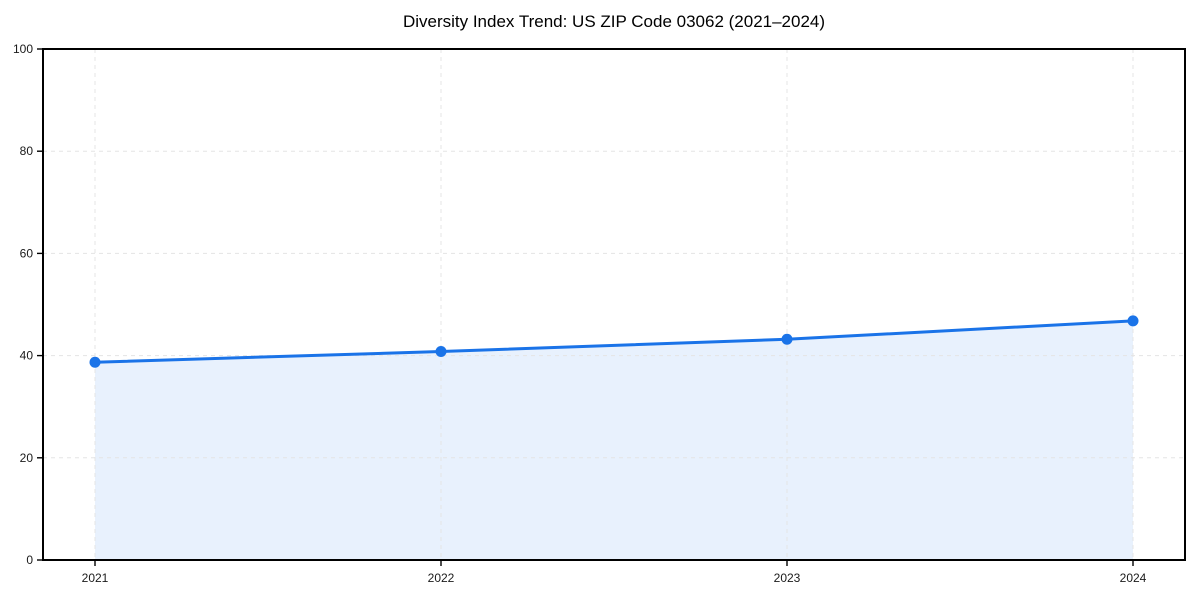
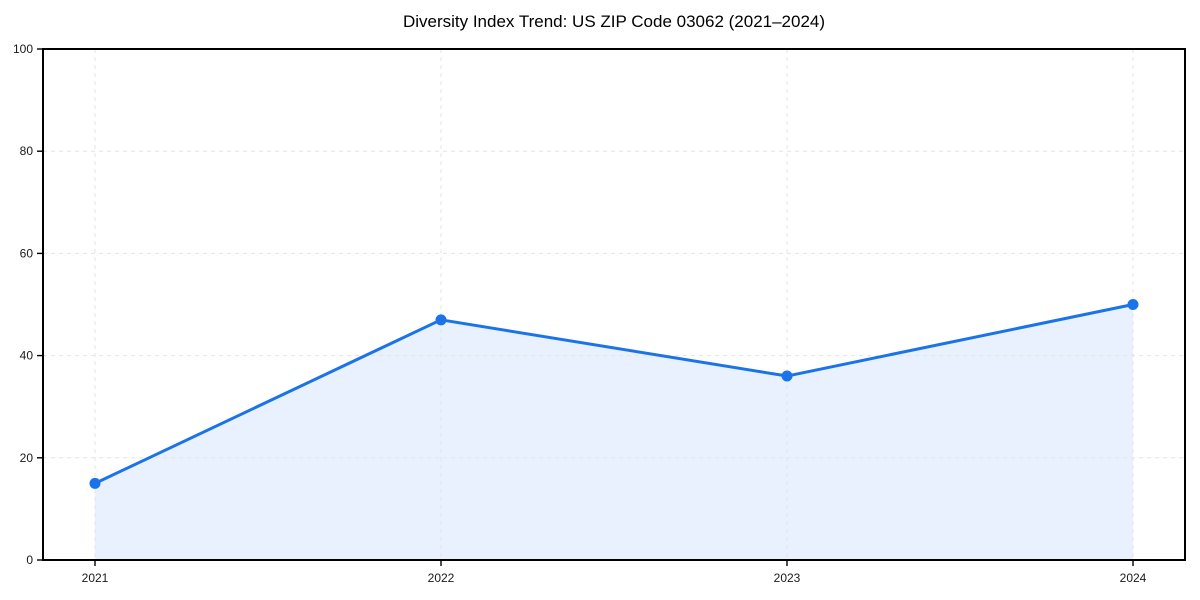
2021: 39 -> 15
2022: 41 -> 47
2023: 43 -> 36
2024: 47 -> 50
